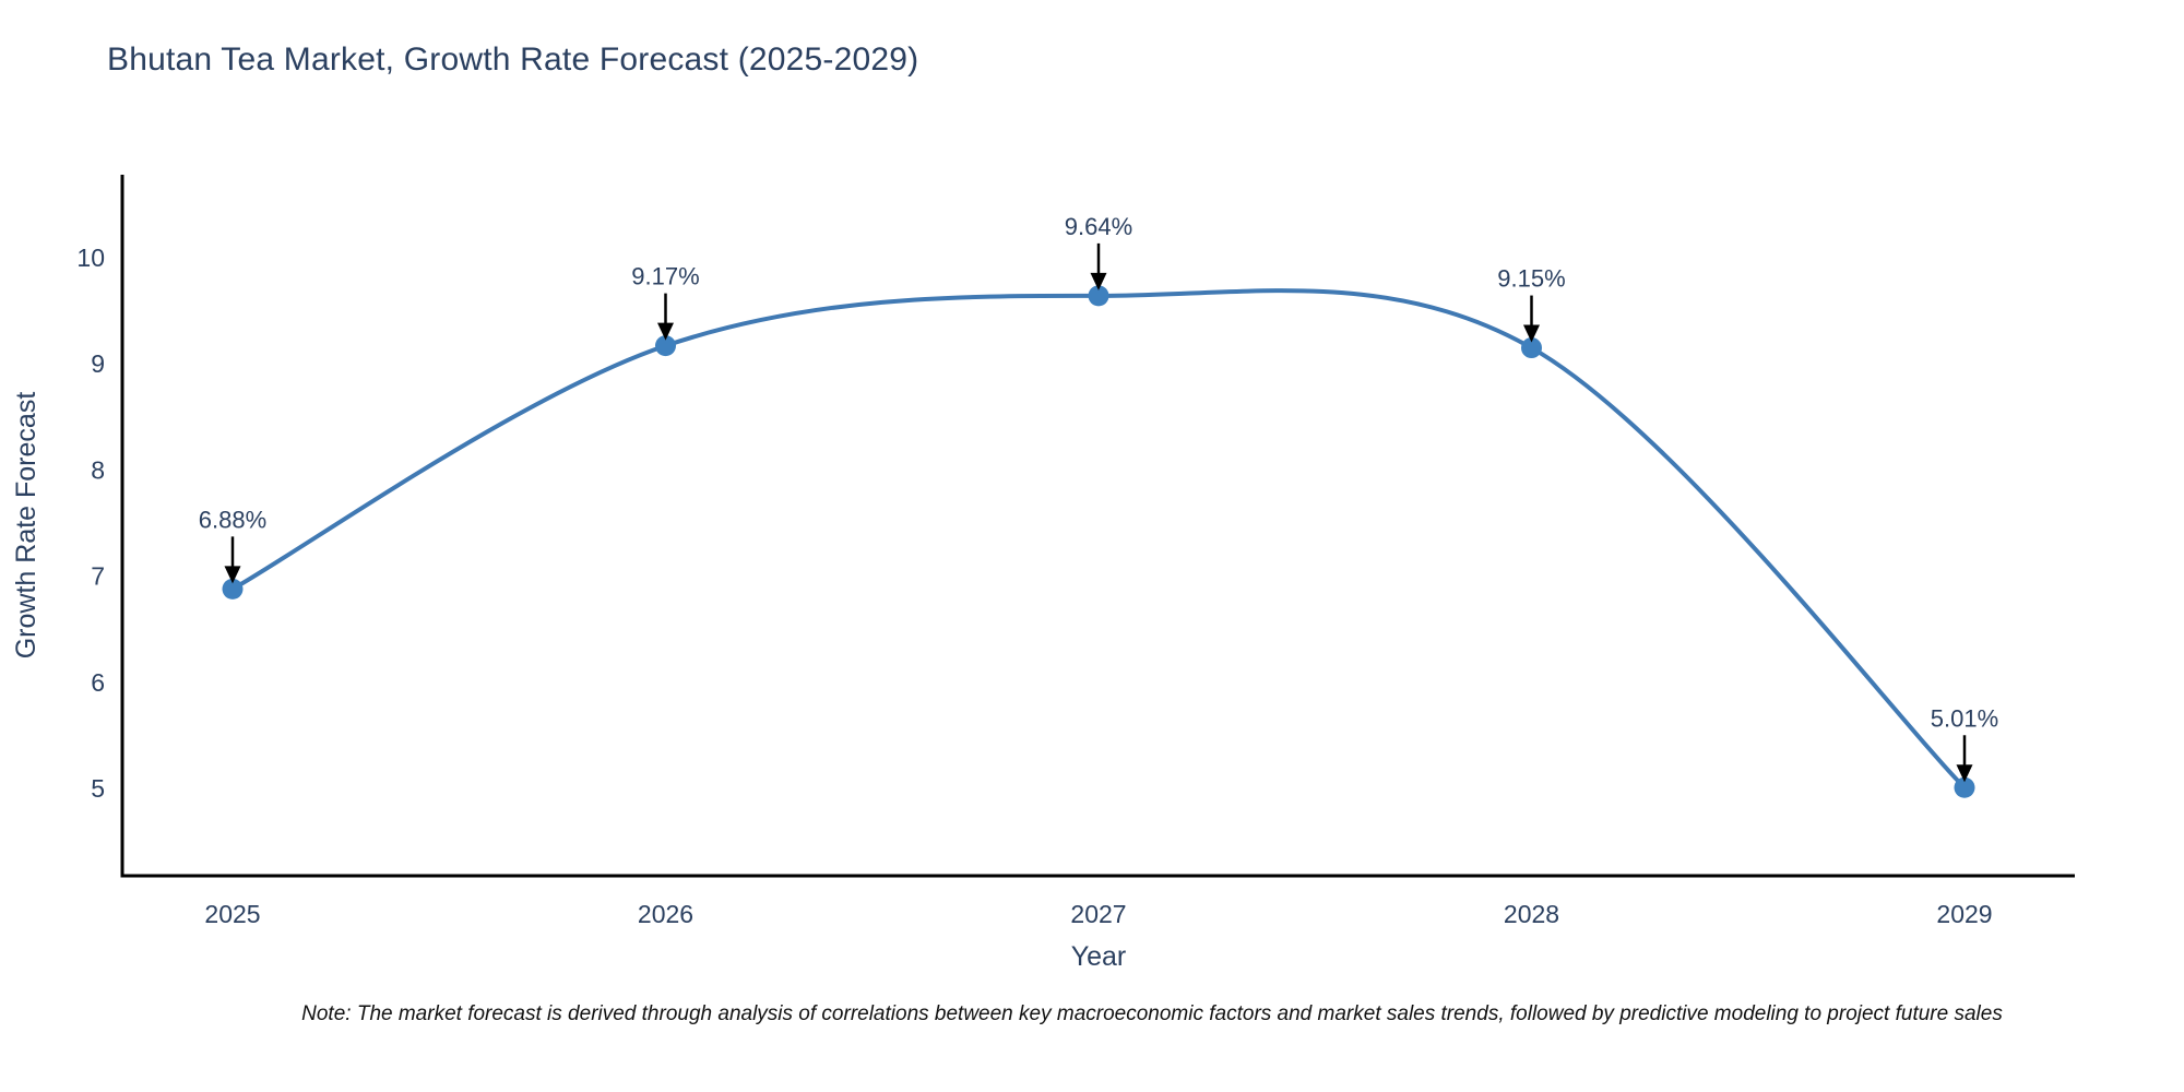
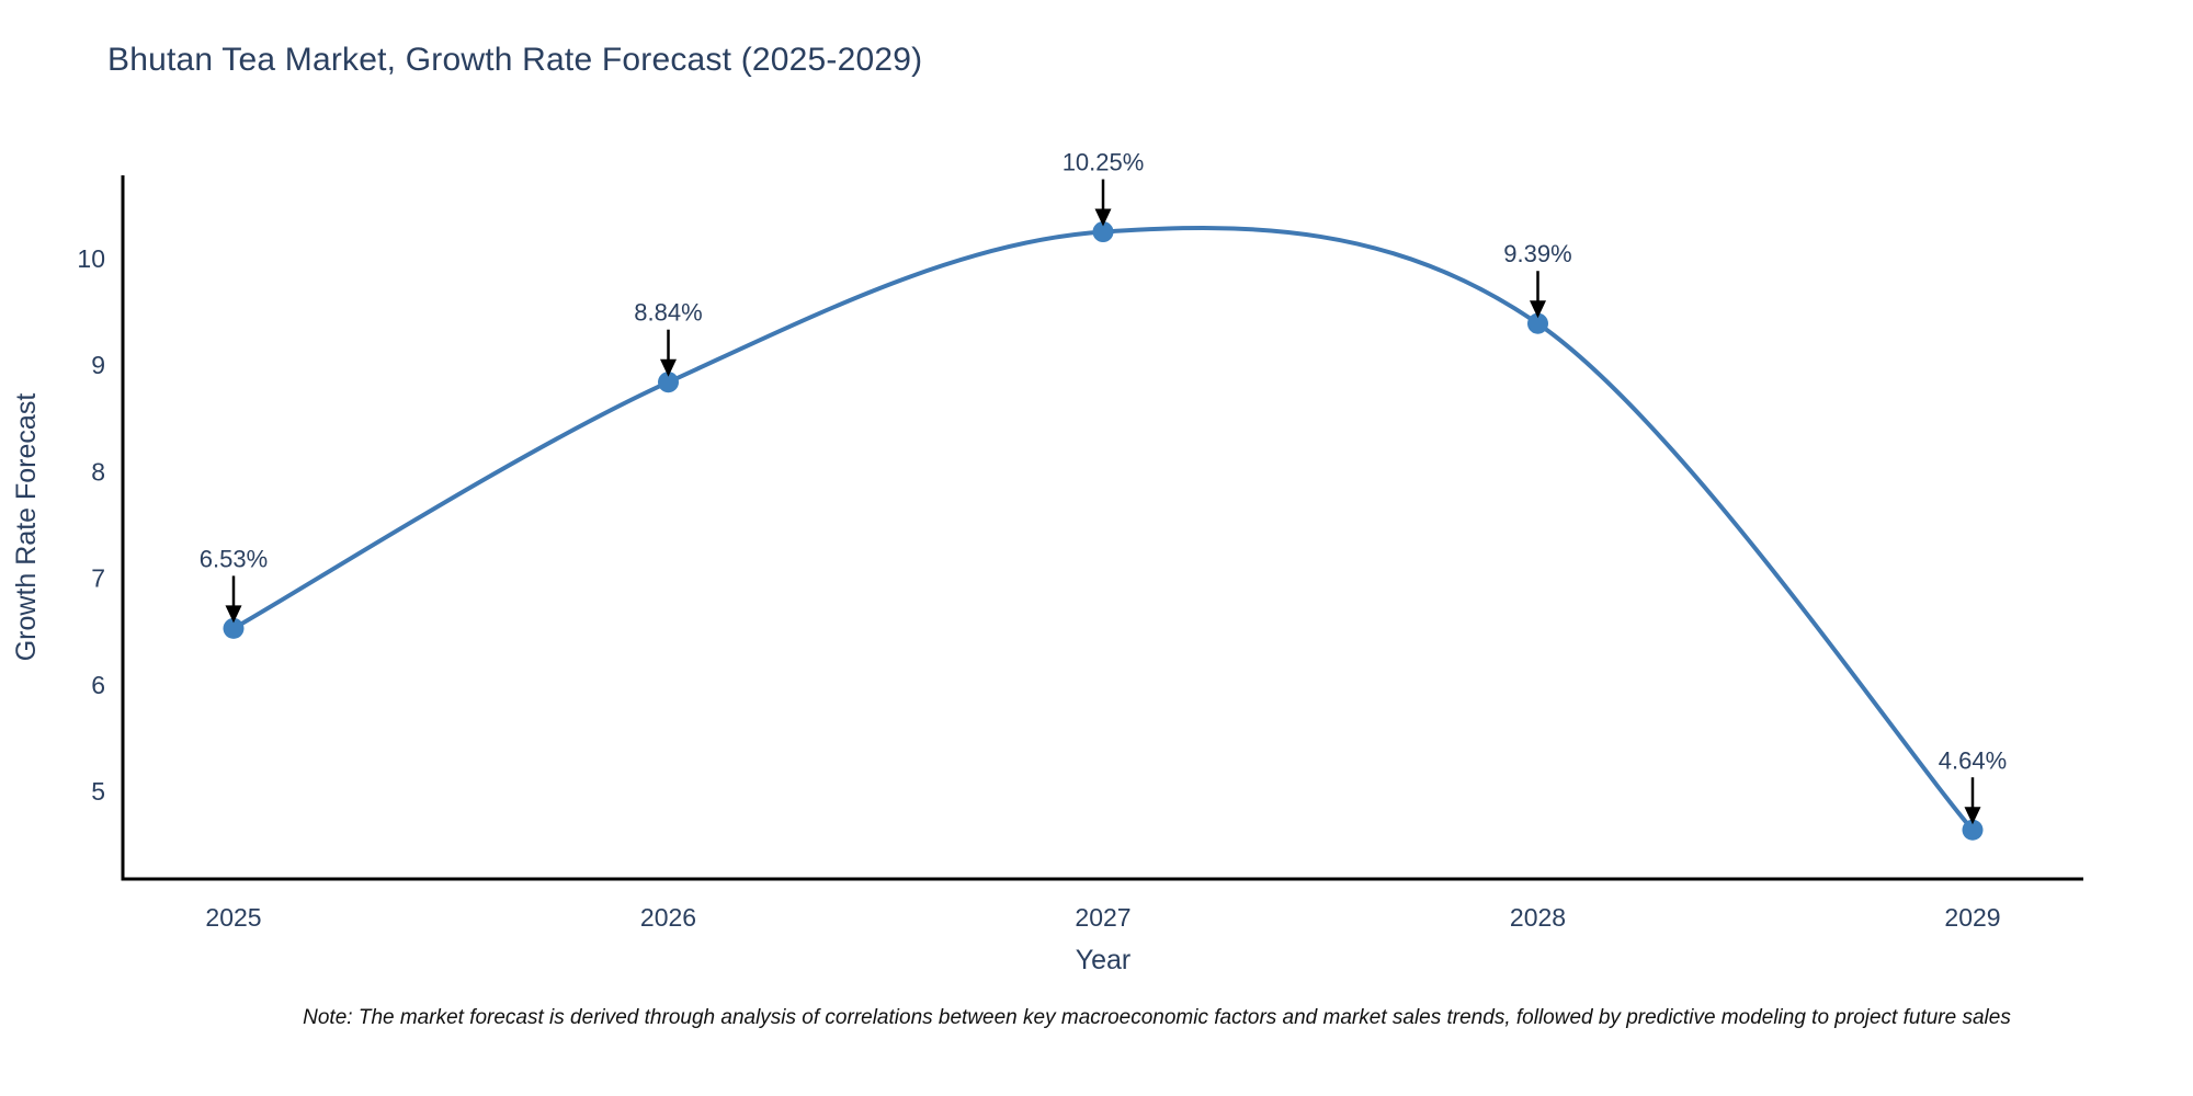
2025: 6.88% -> 6.53%
2026: 9.17% -> 8.84%
2027: 9.64% -> 10.25%
2028: 9.15% -> 9.39%
2029: 5.01% -> 4.64%
